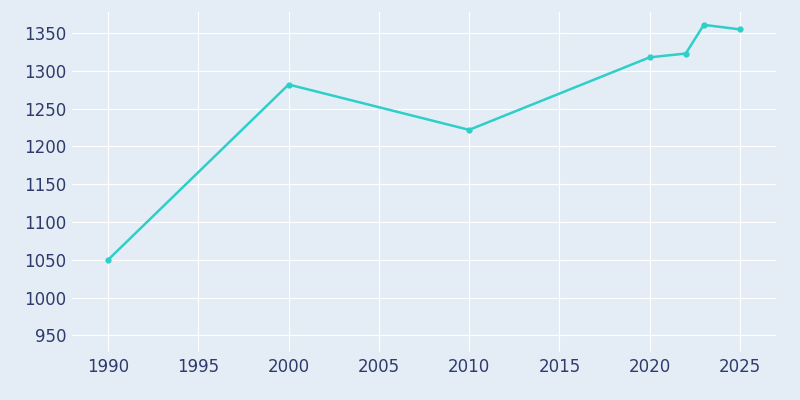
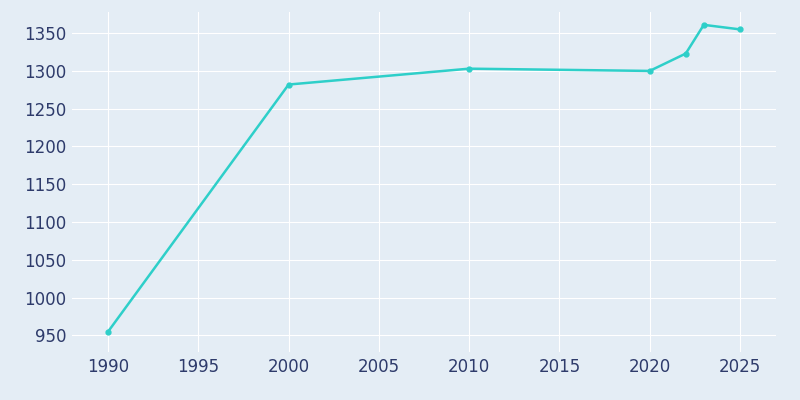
1990: 1050 -> 955
2010: 1222 -> 1303
2020: 1318 -> 1300
